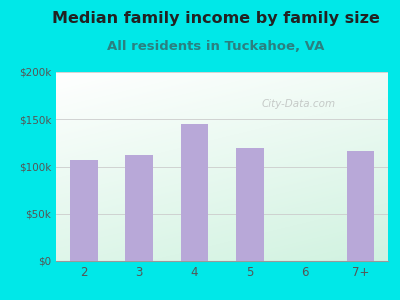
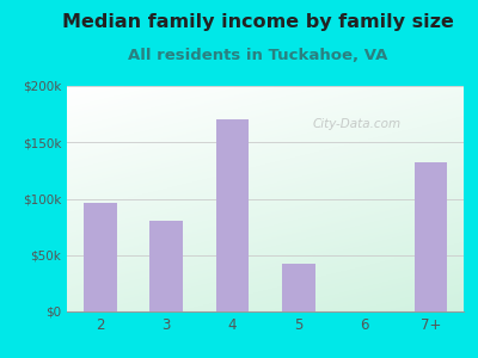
2: $107k -> $96k
3: $112k -> $80k
4: $145k -> $170k
5: $120k -> $42k
7+: $116k -> $132k
